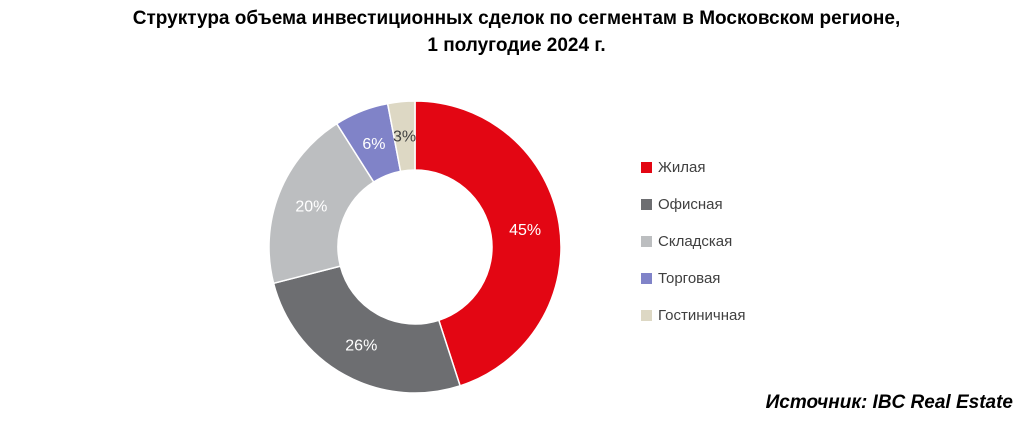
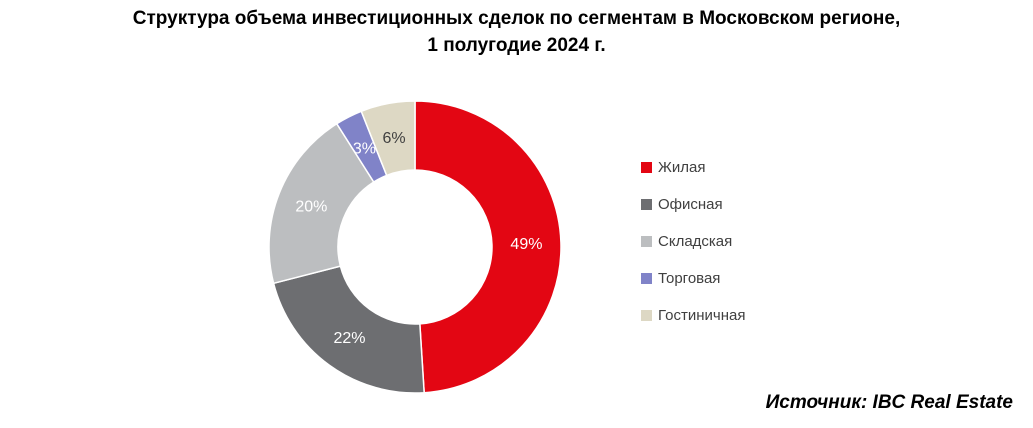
Жилая: 45% -> 49%
Офисная: 26% -> 22%
Торговая: 6% -> 3%
Гостиничная: 3% -> 6%
